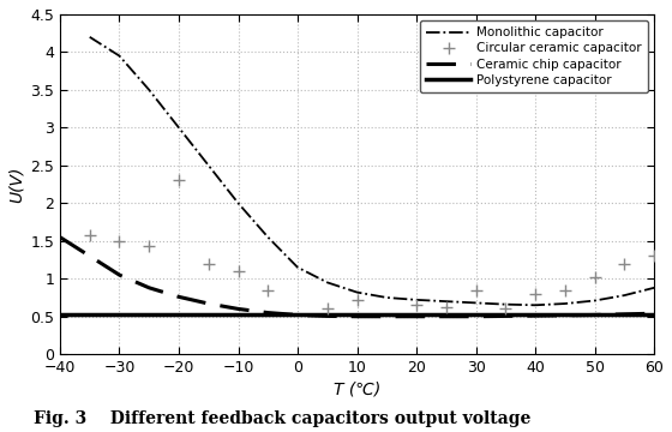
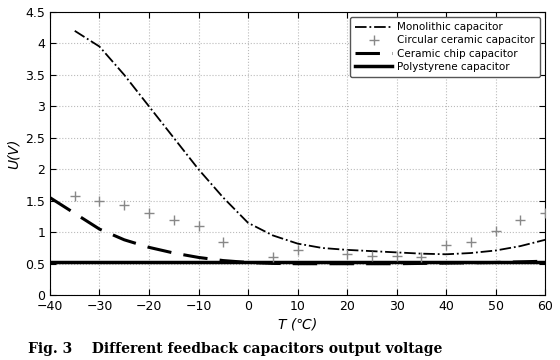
Circular ceramic capacitor/−20: 2.30 -> 1.30
Circular ceramic capacitor/30: 0.84 -> 0.62
